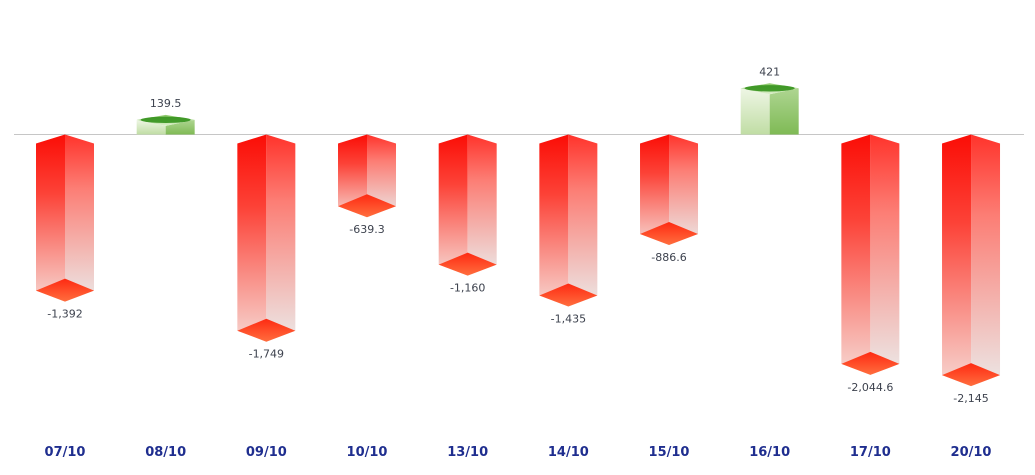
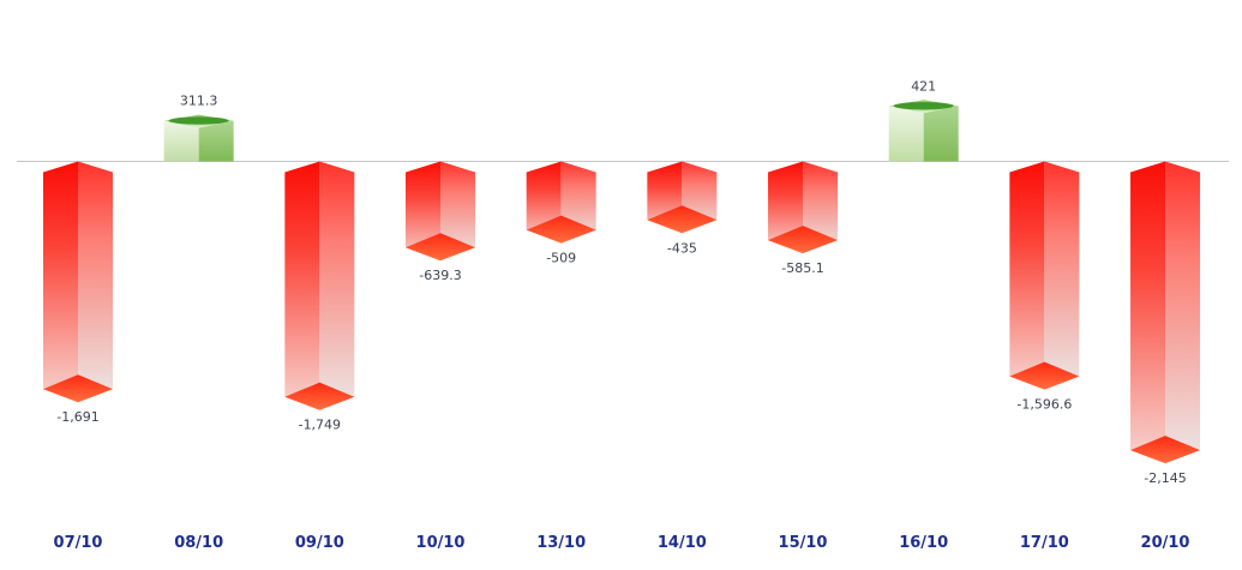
07/10: -1,392 -> -1,691
08/10: 139.5 -> 311.3
13/10: -1,160 -> -509
14/10: -1,435 -> -435
15/10: -886.6 -> -585.1
17/10: -2,044.6 -> -1,596.6
